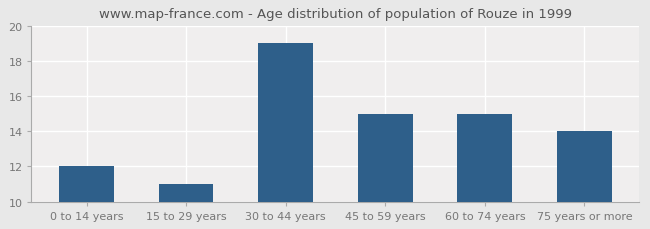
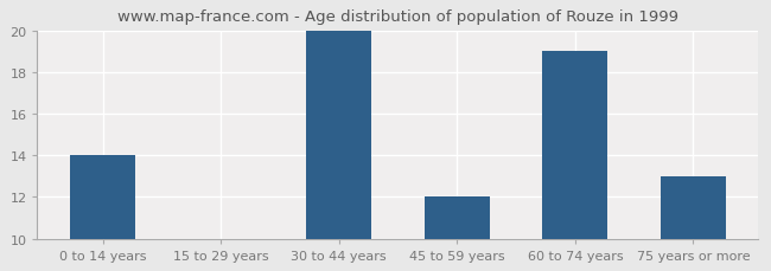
0 to 14 years: 12 -> 14
15 to 29 years: 11 -> 10
30 to 44 years: 19 -> 20
45 to 59 years: 15 -> 12
60 to 74 years: 15 -> 19
75 years or more: 14 -> 13
